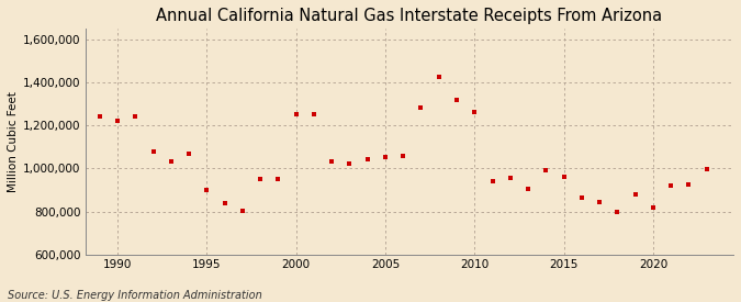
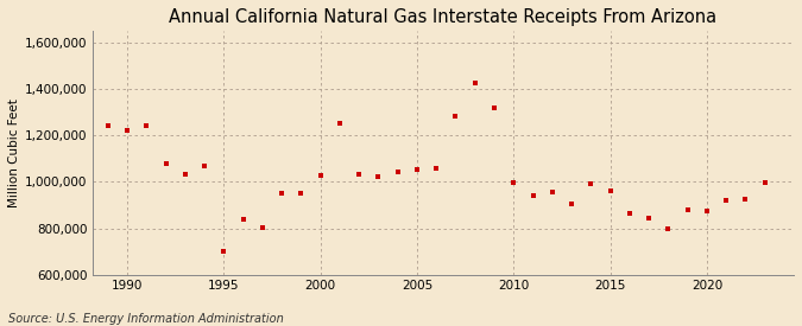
1995: 900,000 -> 700,000
2000: 1,250,000 -> 1,030,000
2010: 1,260,000 -> 1,000,000
2020: 820,000 -> 880,000
